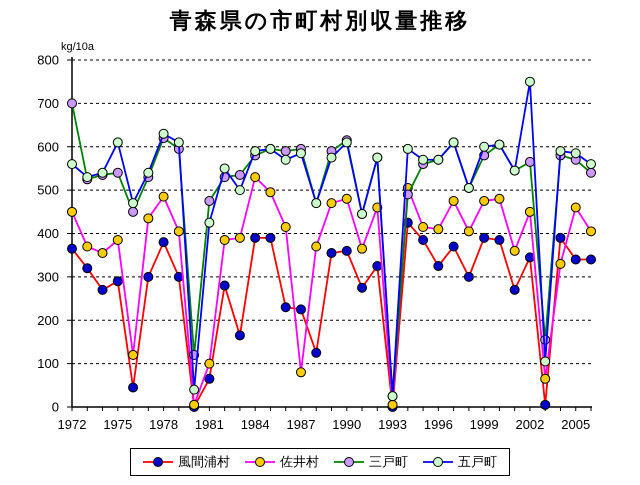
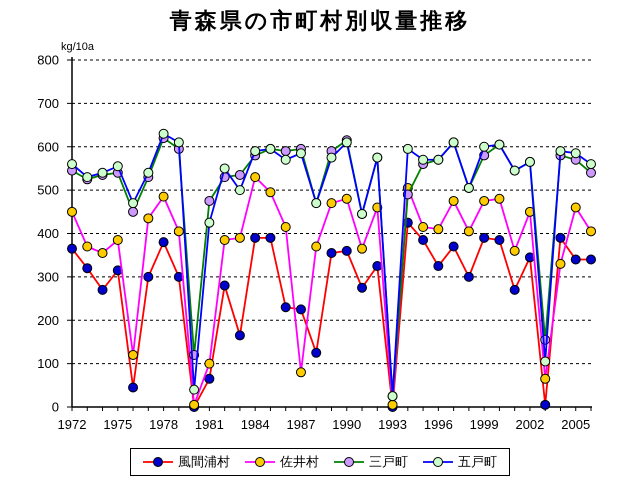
三戸町/1972: 700 -> 540
風間浦村/1975: 290 -> 320
五戸町/1975: 610 -> 560
五戸町/2002: 750 -> 560
